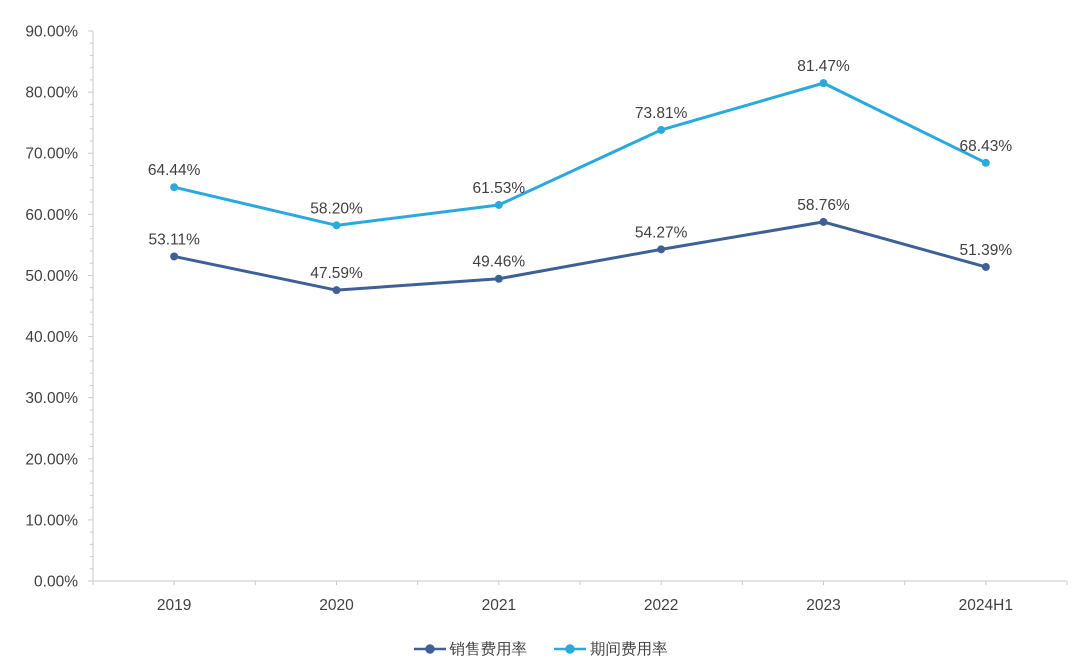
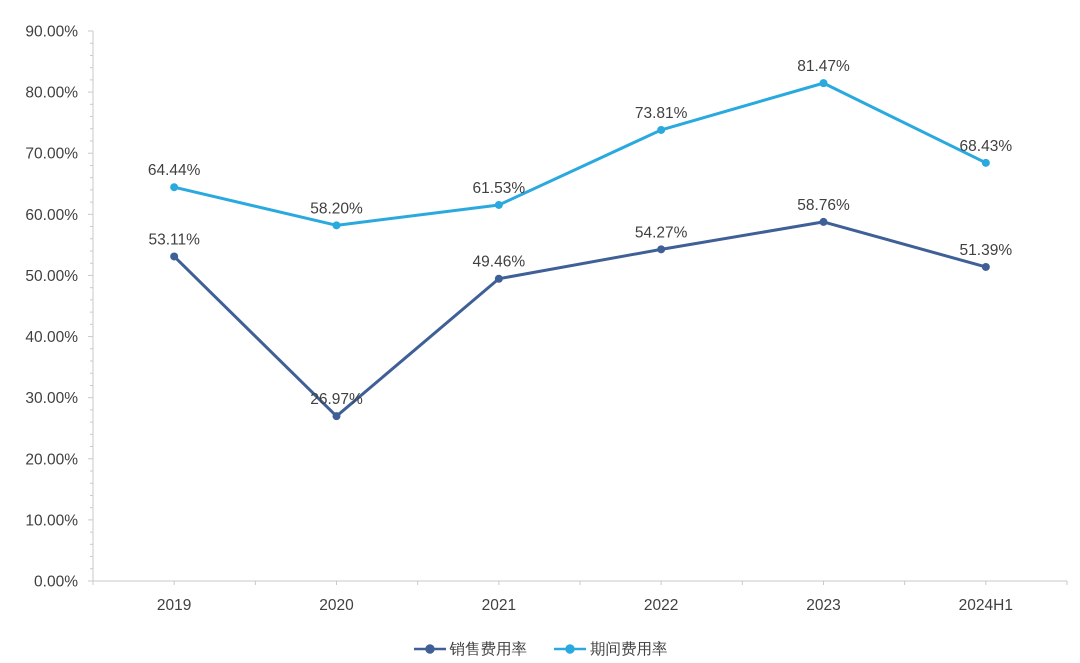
销售费用率/2020: 47.59% -> 26.97%
